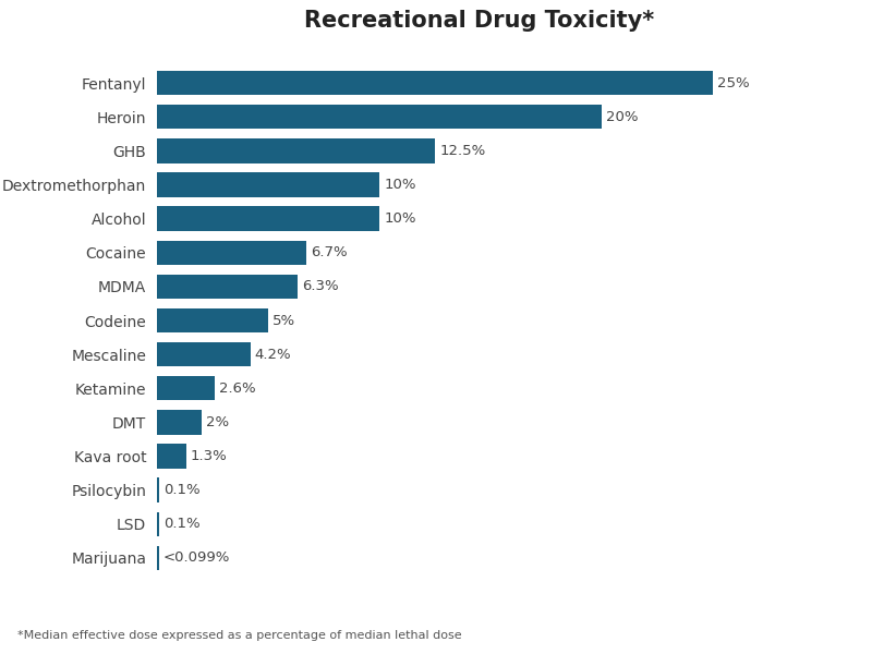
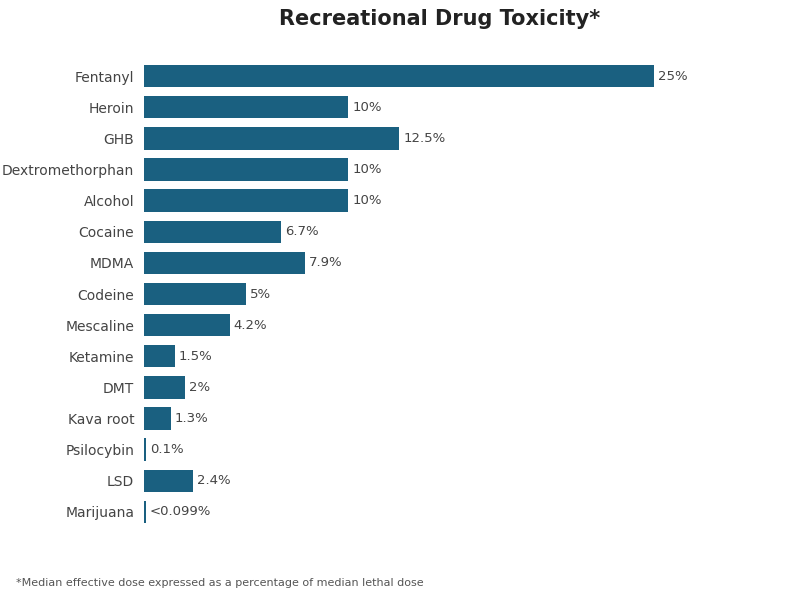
Heroin: 20% -> 10%
MDMA: 6.3% -> 7.9%
Ketamine: 2.6% -> 1.5%
LSD: 0.1% -> 2.4%
